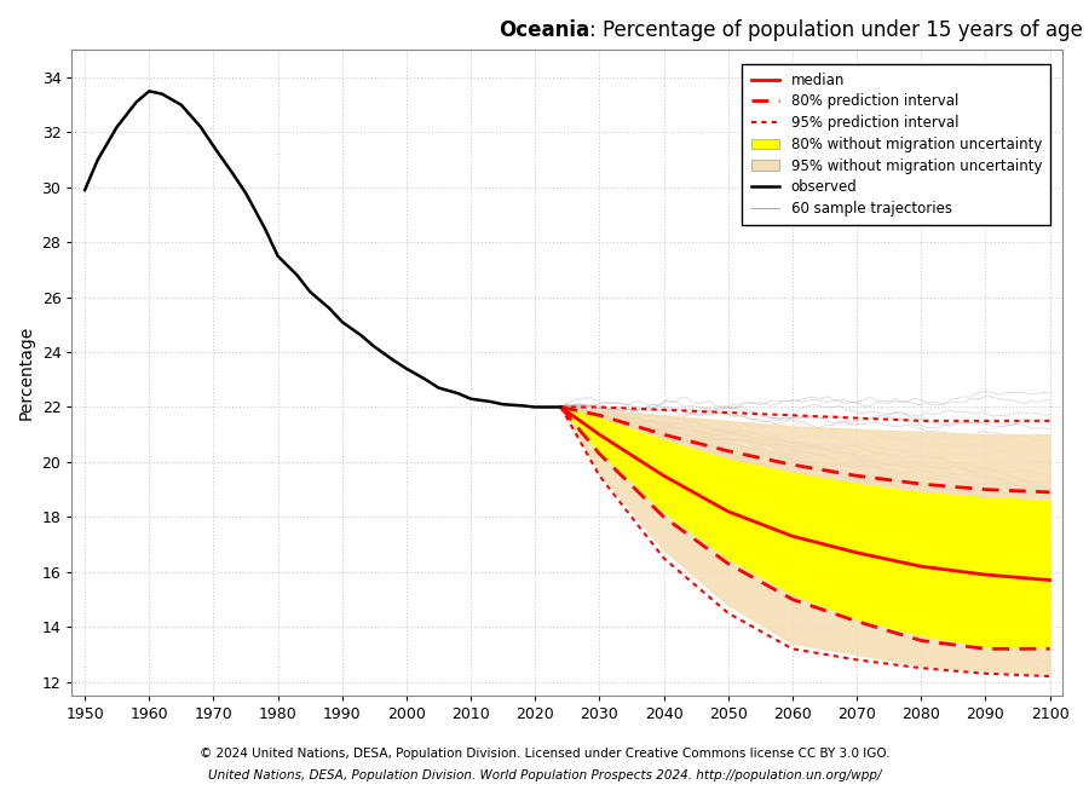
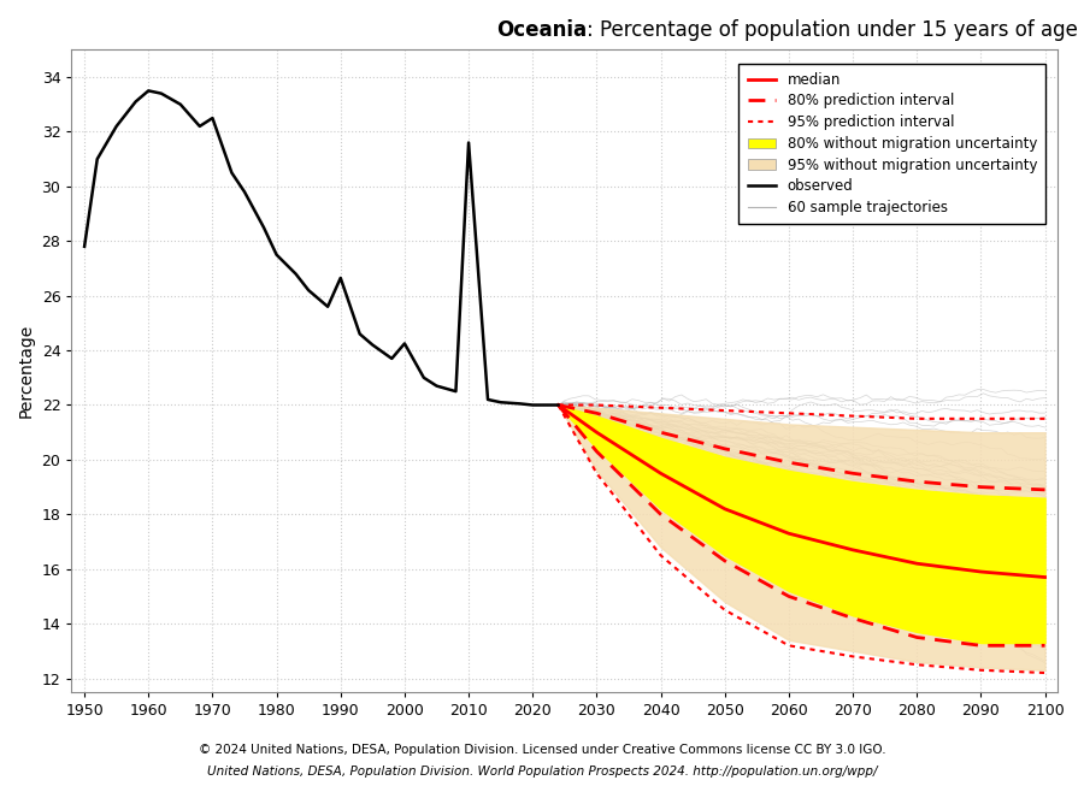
observed/1950: 29.90 -> 27.80
observed/1970: 31.50 -> 32.50
observed/1990: 25.10 -> 26.65
observed/2000: 23.40 -> 24.25
observed/2010: 22.30 -> 31.60
